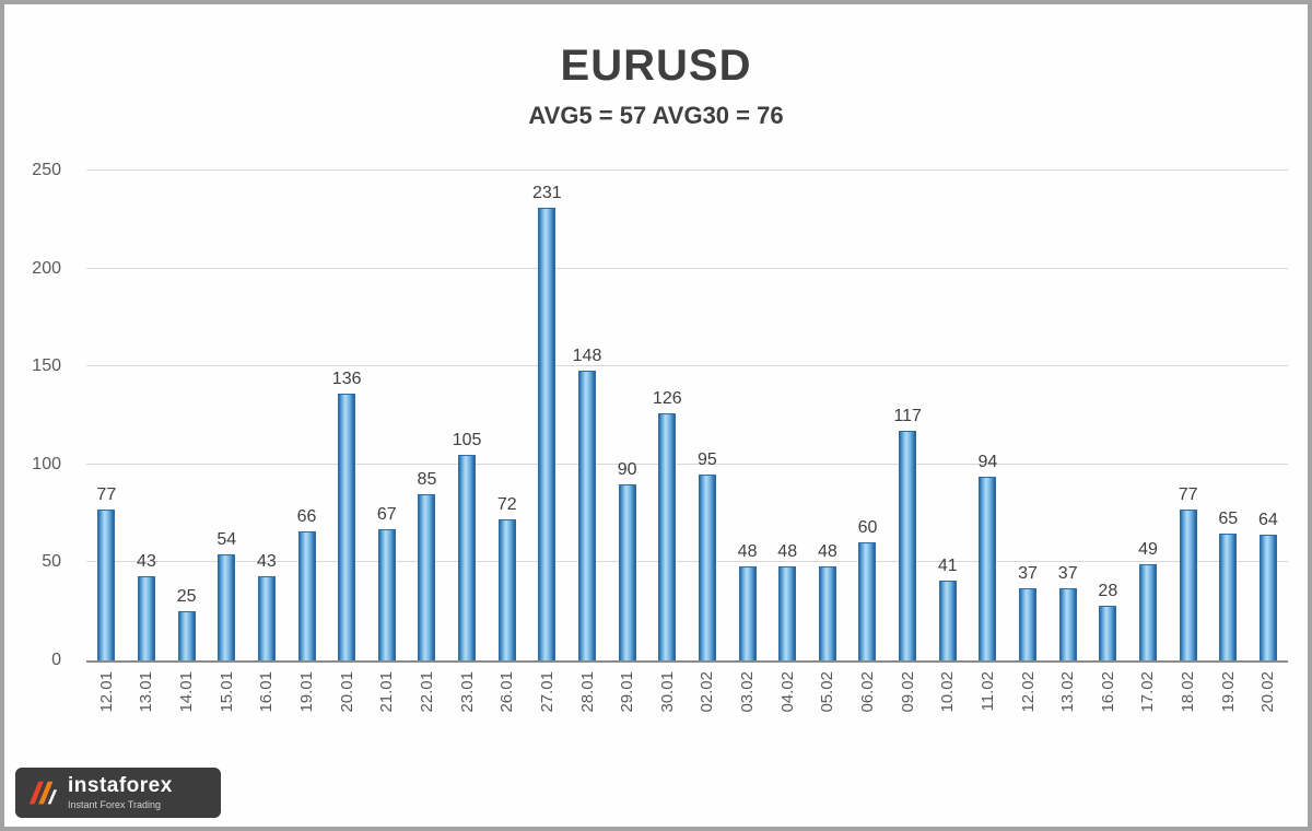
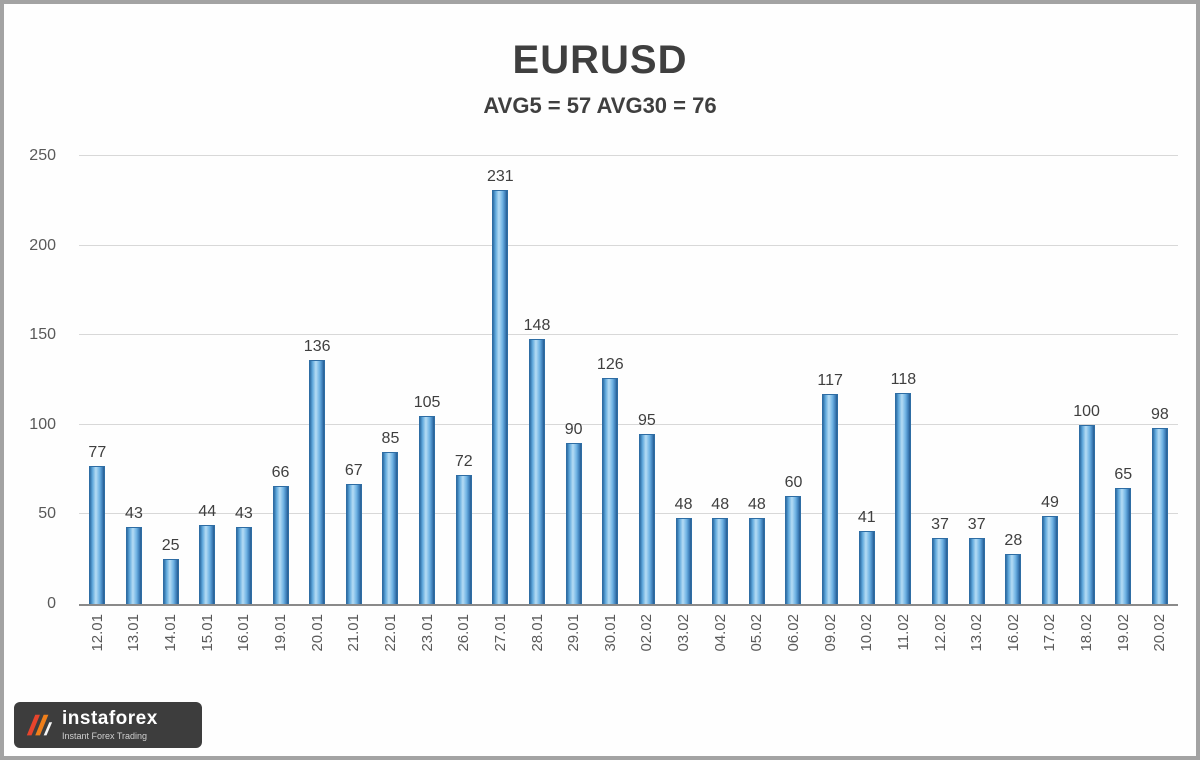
15.01: 54 -> 44
11.02: 94 -> 118
18.02: 77 -> 100
20.02: 64 -> 98
